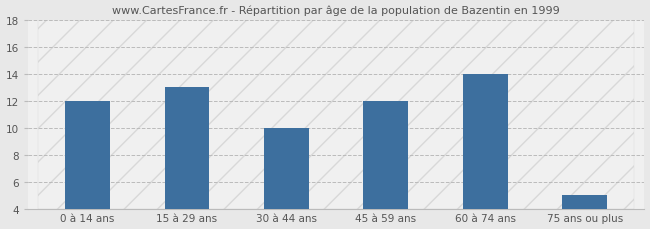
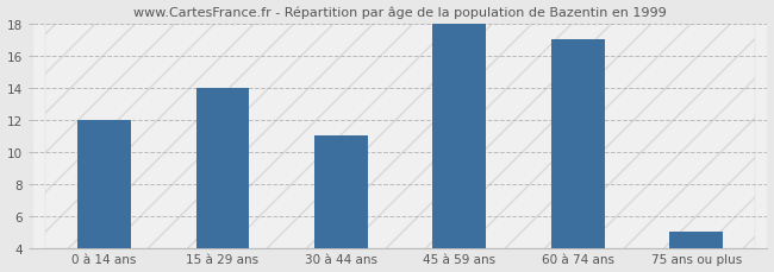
15 à 29 ans: 13 -> 14
30 à 44 ans: 10 -> 11
45 à 59 ans: 12 -> 18
60 à 74 ans: 14 -> 17
